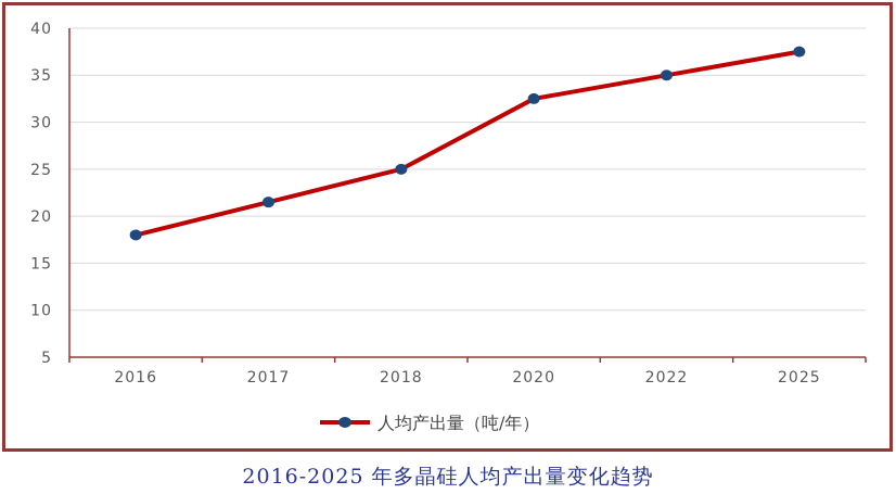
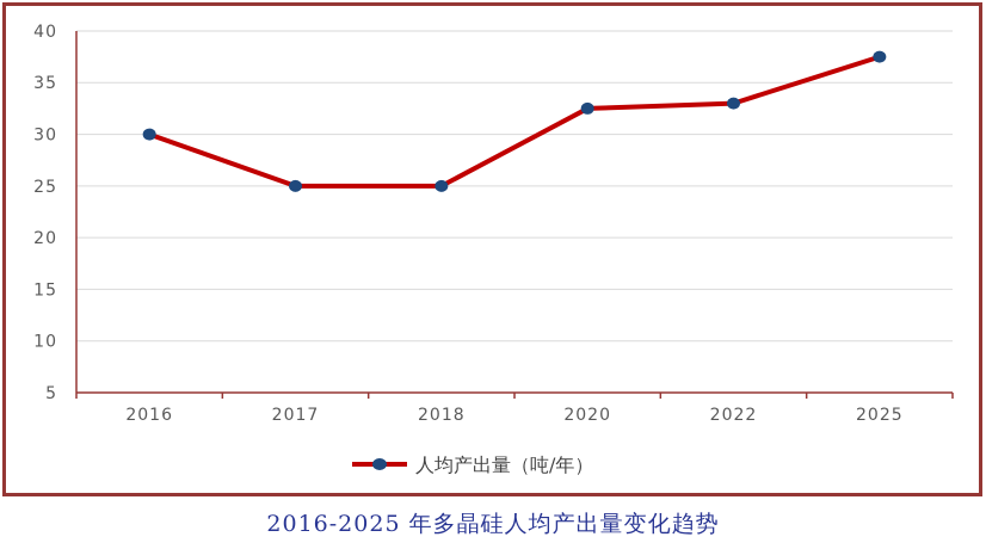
2016: 18 -> 30
2017: 22 -> 25
2022: 35 -> 33
